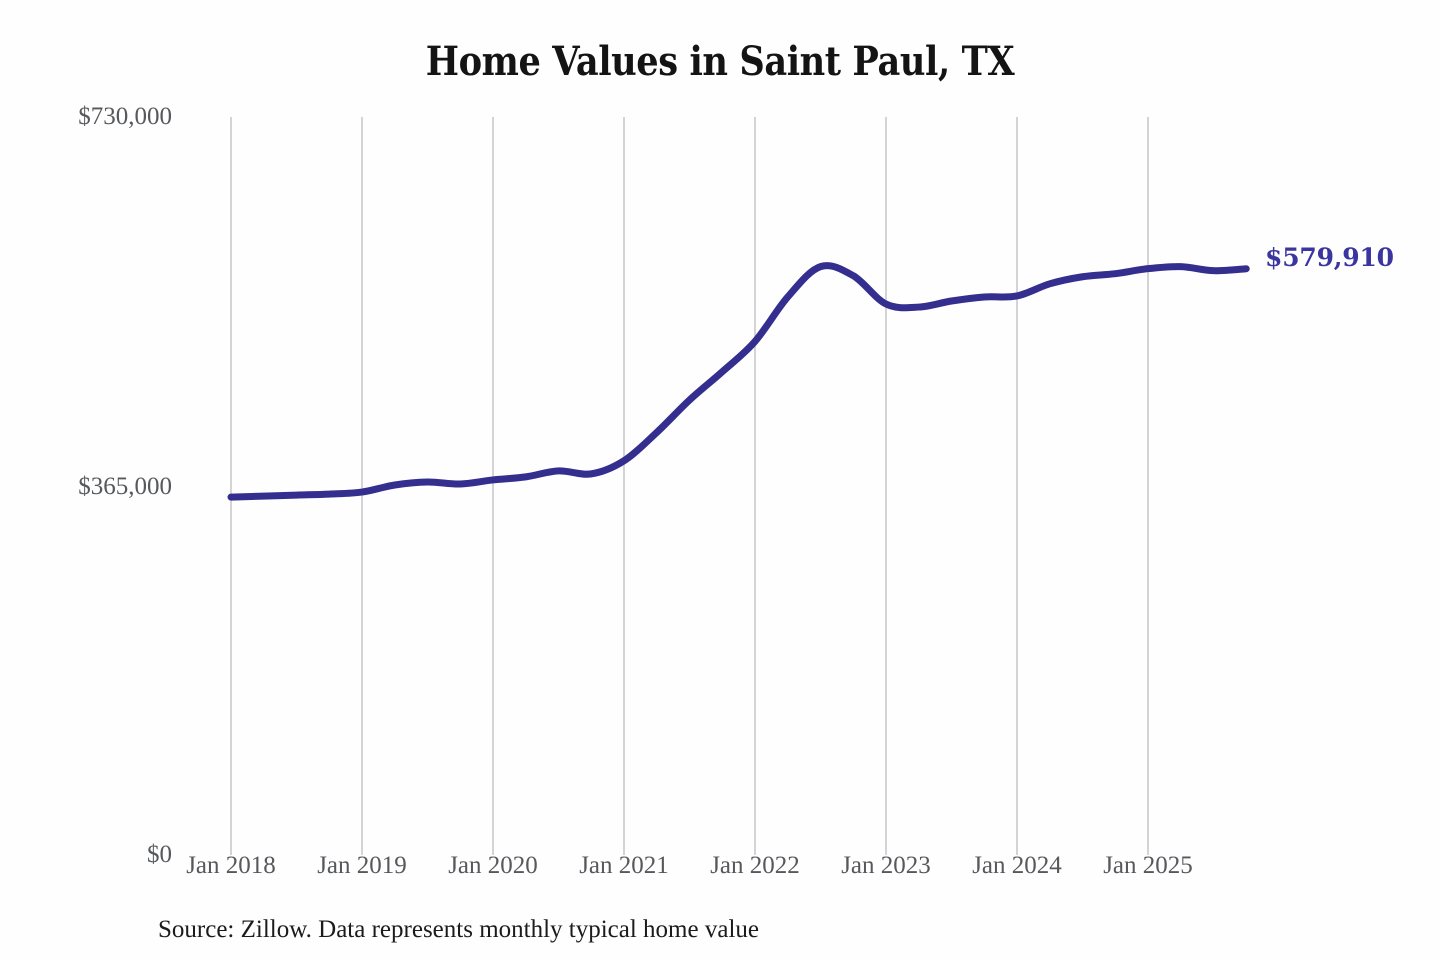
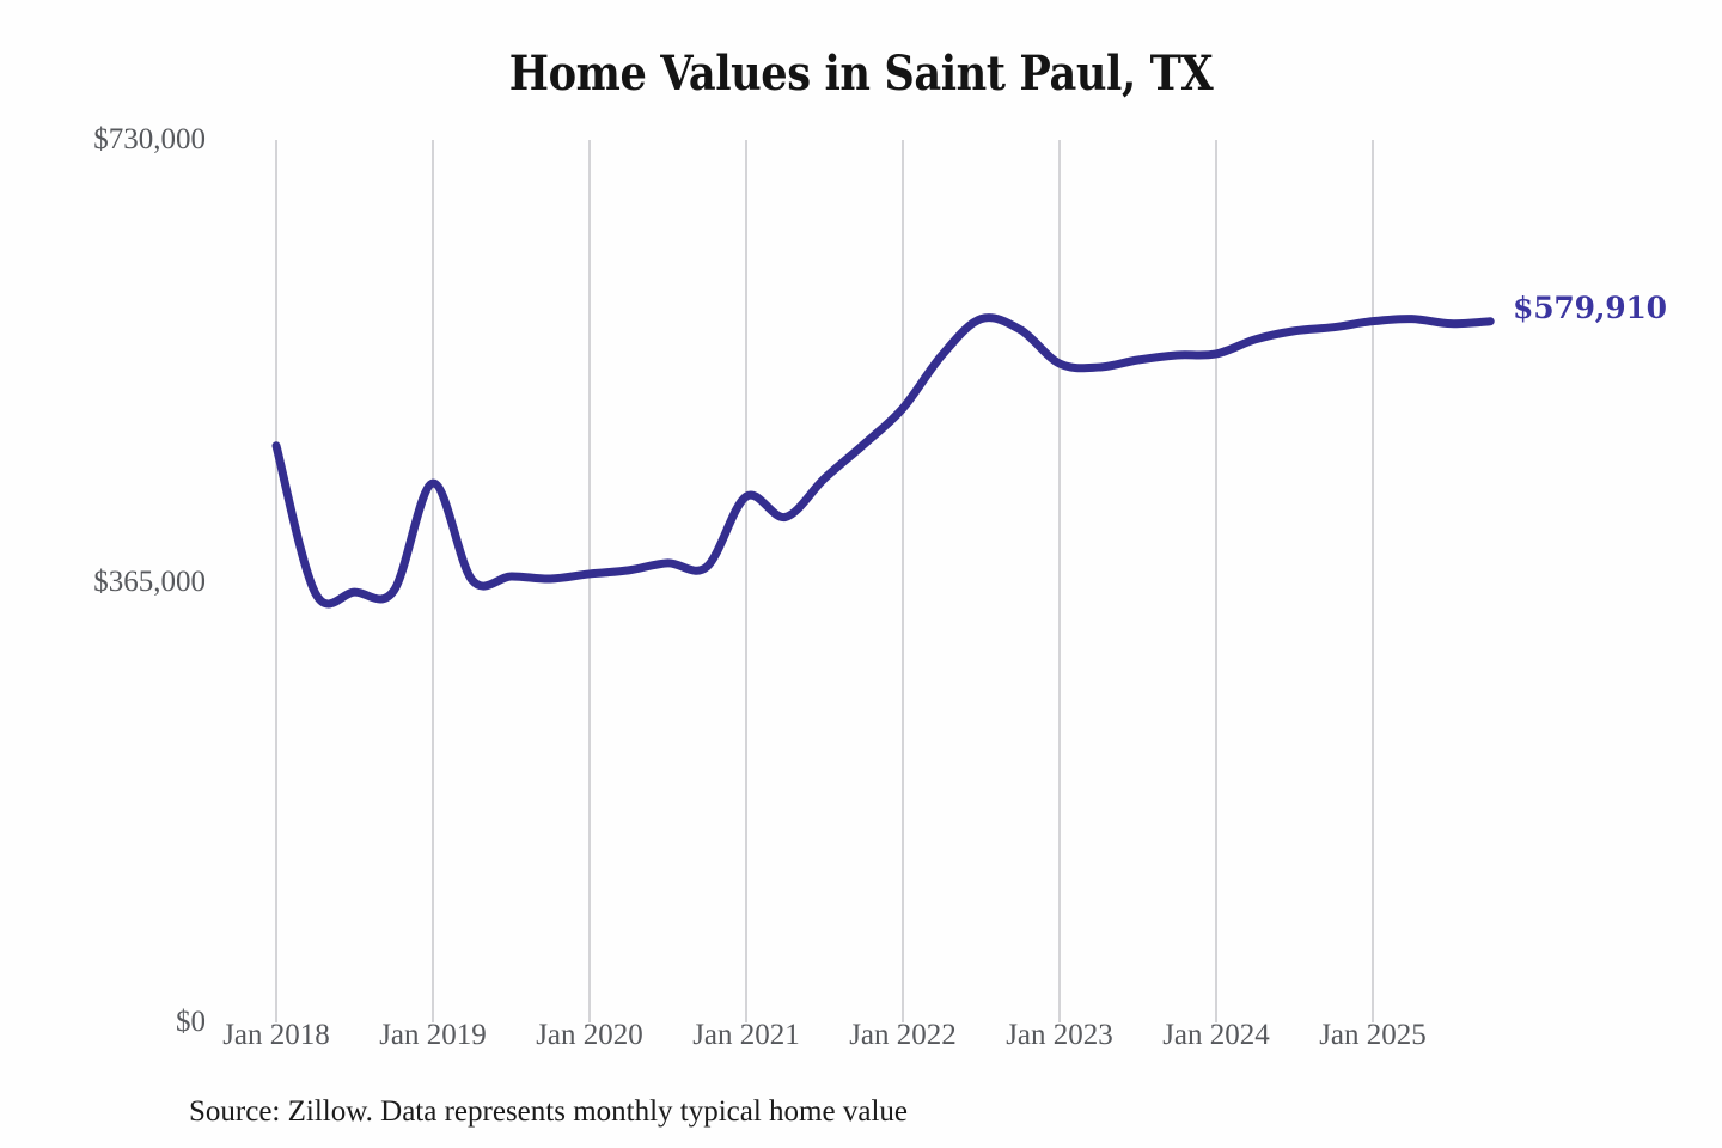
Jan 2018: $354000 -> $477000
Jan 2019: $359000 -> $446000
Jan 2021: $390000 -> $435000
